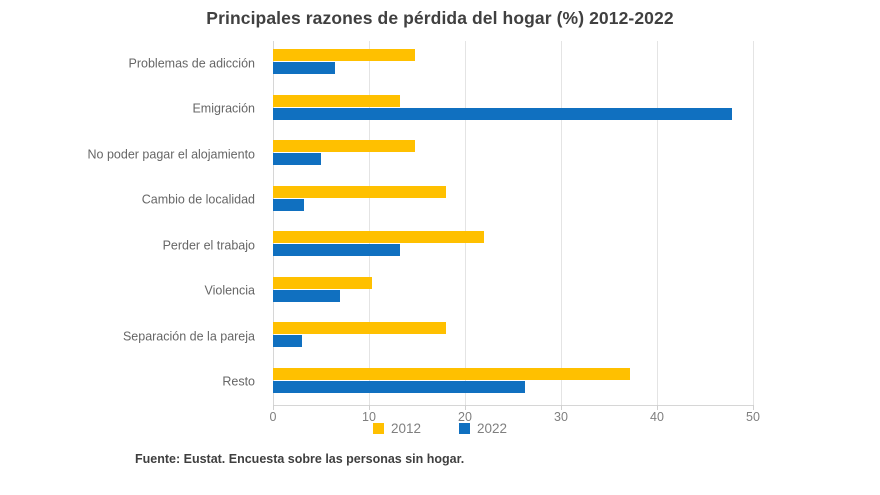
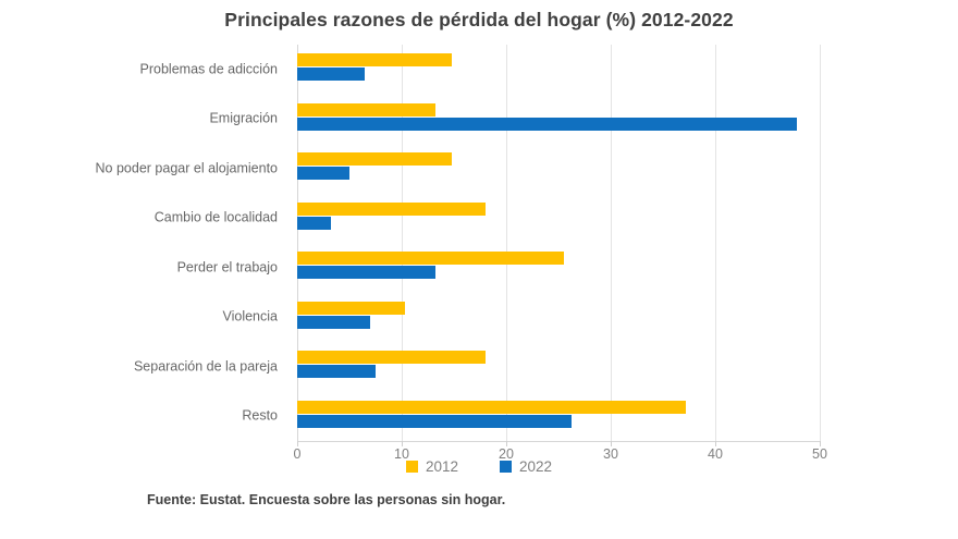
2012/Perder el trabajo: 22 -> 26
2022/Separación de la pareja: 3 -> 8
